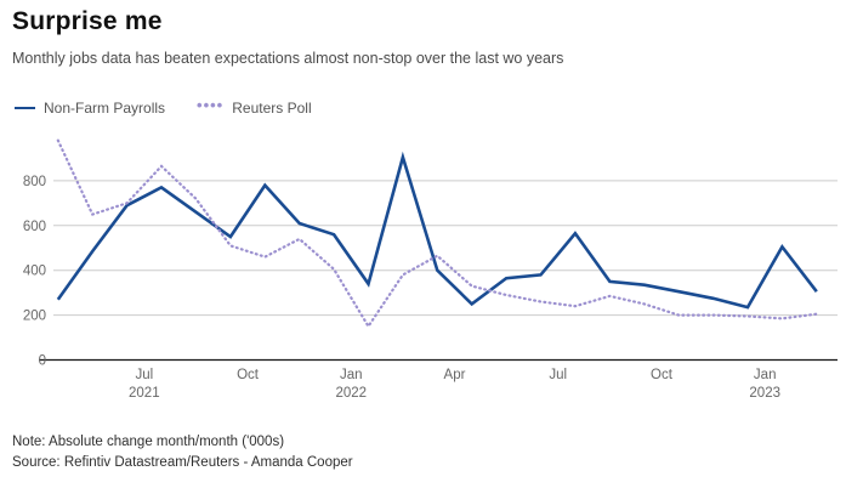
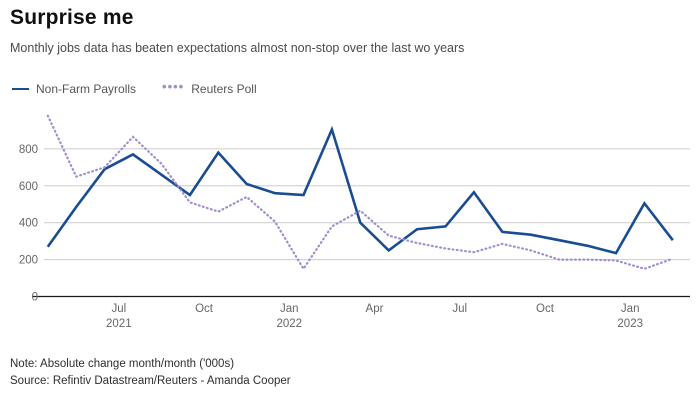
Non-Farm Payrolls/Jan 2022: 340 -> 550
Reuters Poll/Jan 2023: 180 -> 150
